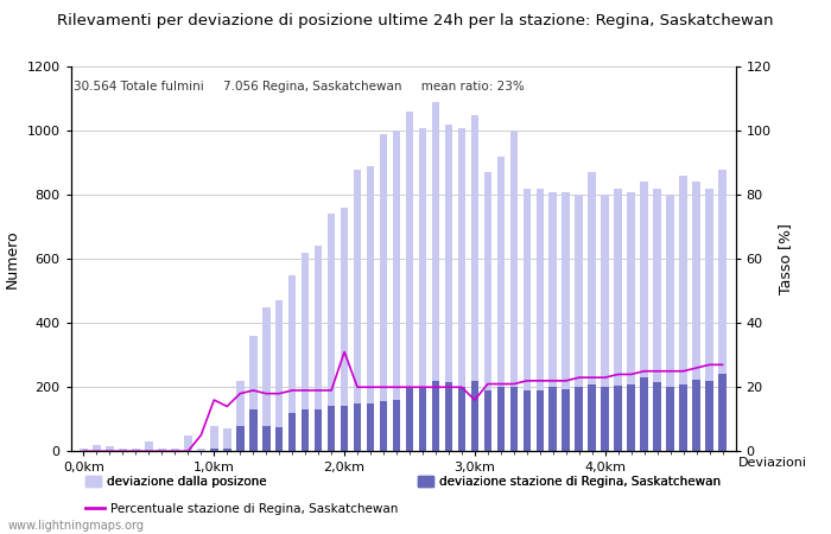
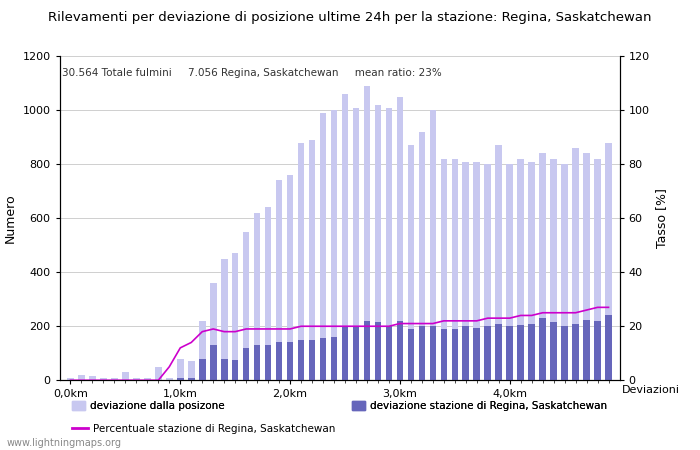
Percentuale stazione di Regina, Saskatchewan/1,0km: 16 -> 12
Percentuale stazione di Regina, Saskatchewan/2,0km: 31 -> 19
Percentuale stazione di Regina, Saskatchewan/3,0km: 16 -> 21
